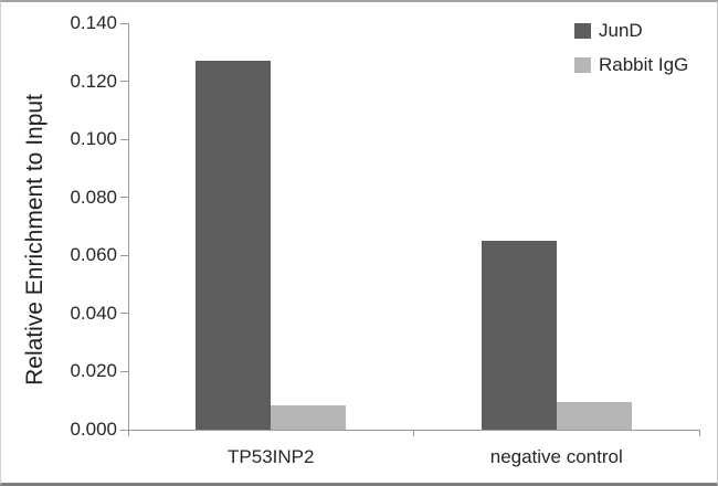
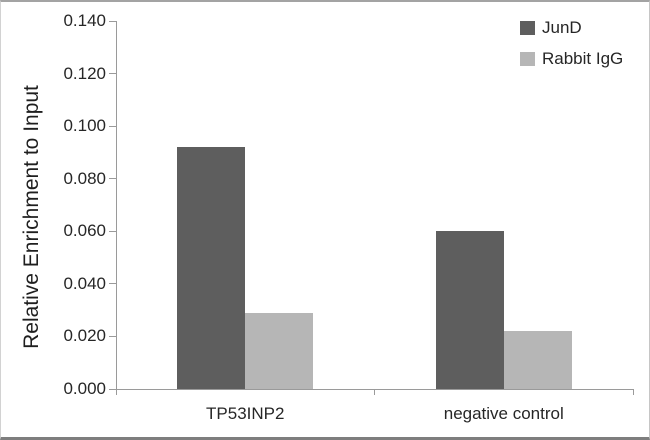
JunD/TP53INP2: 0.127 -> 0.092
Rabbit IgG/TP53INP2: 0.009 -> 0.029
JunD/negative control: 0.065 -> 0.060
Rabbit IgG/negative control: 0.009 -> 0.022
